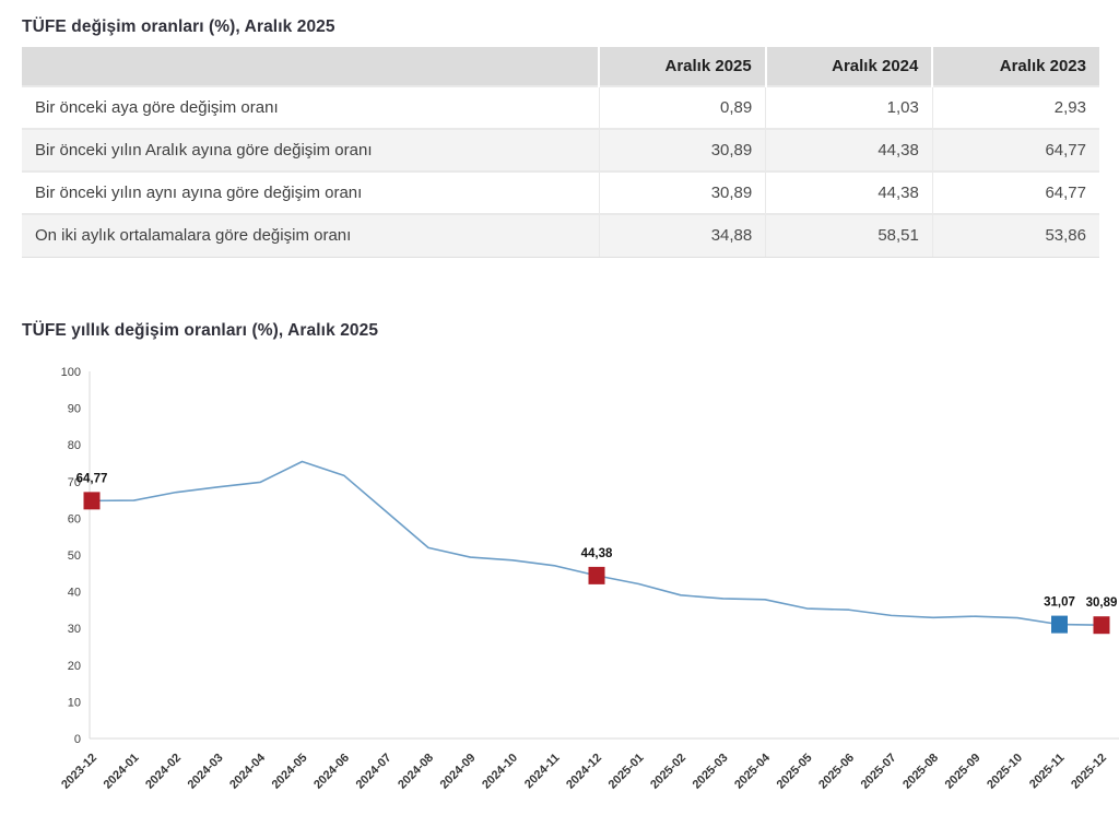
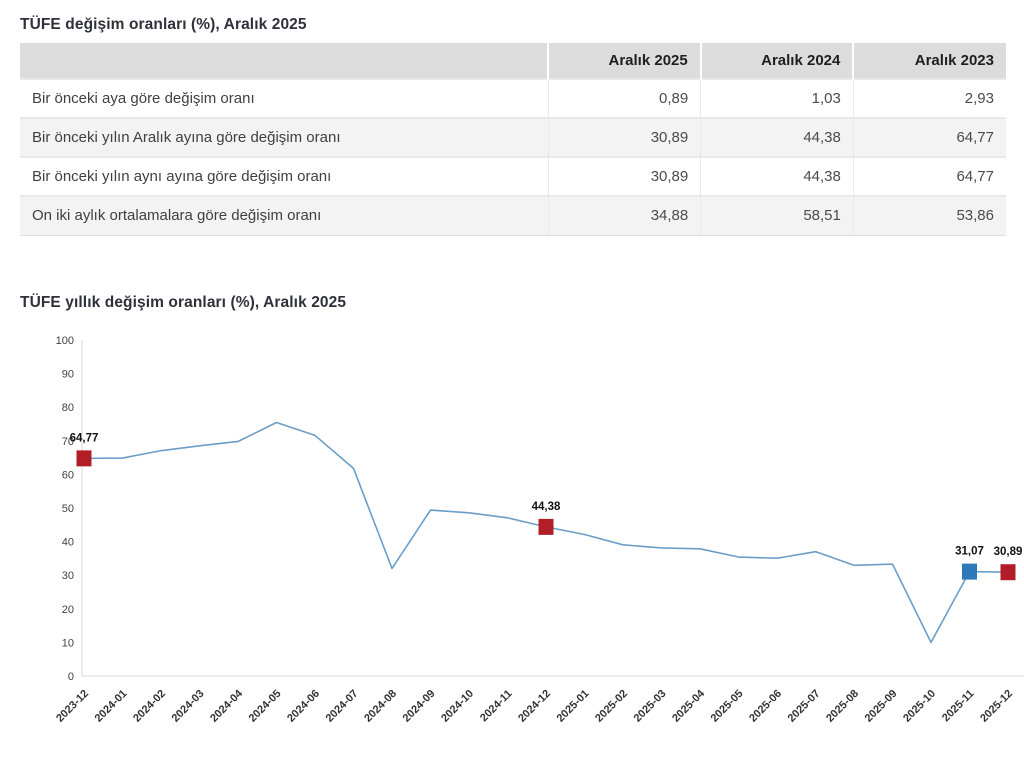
2024-08: 52 -> 32
2025-07: 34 -> 37
2025-10: 33 -> 10
